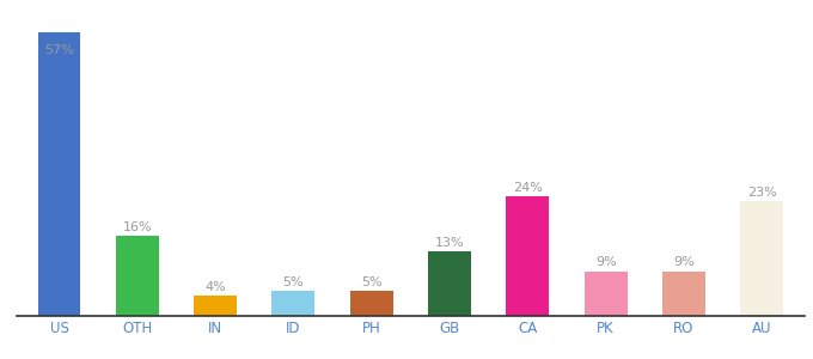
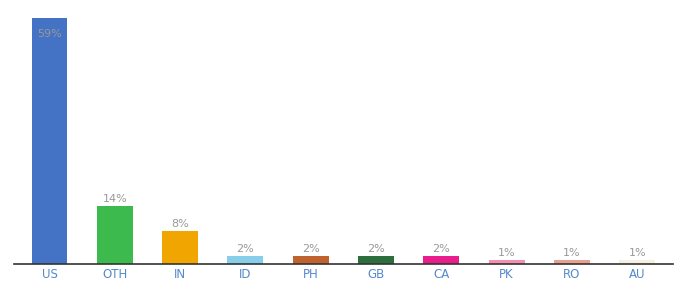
US: 57% -> 59%
OTH: 16% -> 14%
IN: 4% -> 8%
ID: 5% -> 2%
PH: 5% -> 2%
GB: 13% -> 2%
CA: 24% -> 2%
PK: 9% -> 1%
RO: 9% -> 1%
AU: 23% -> 1%
